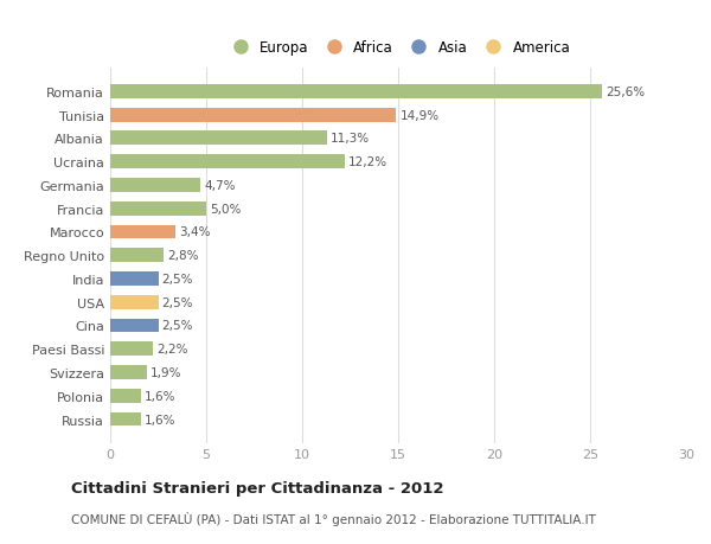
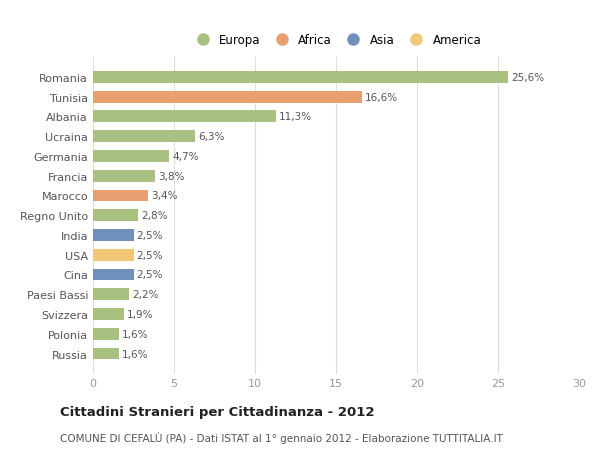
Tunisia: 14,9% -> 16,6%
Ucraina: 12,2% -> 6,3%
Francia: 5,0% -> 3,8%
